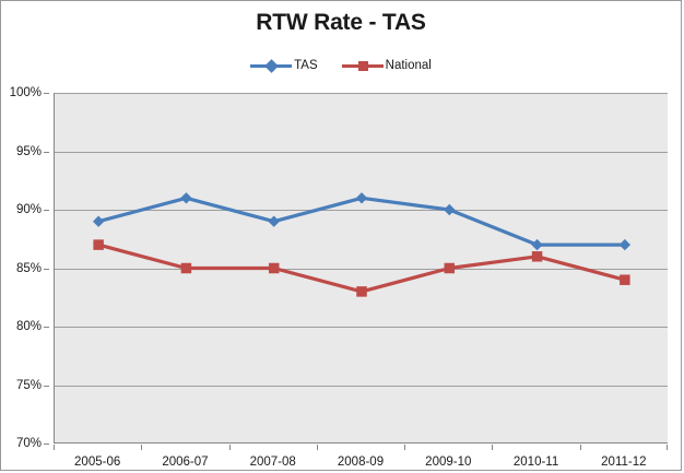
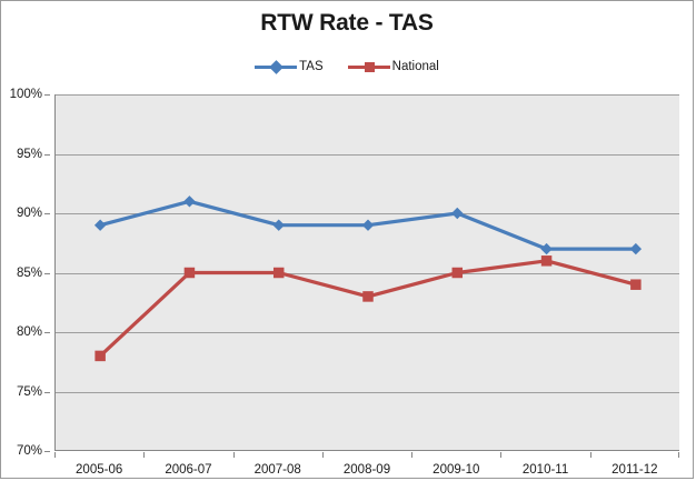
National/2005-06: 87% -> 78%
TAS/2008-09: 91% -> 89%
